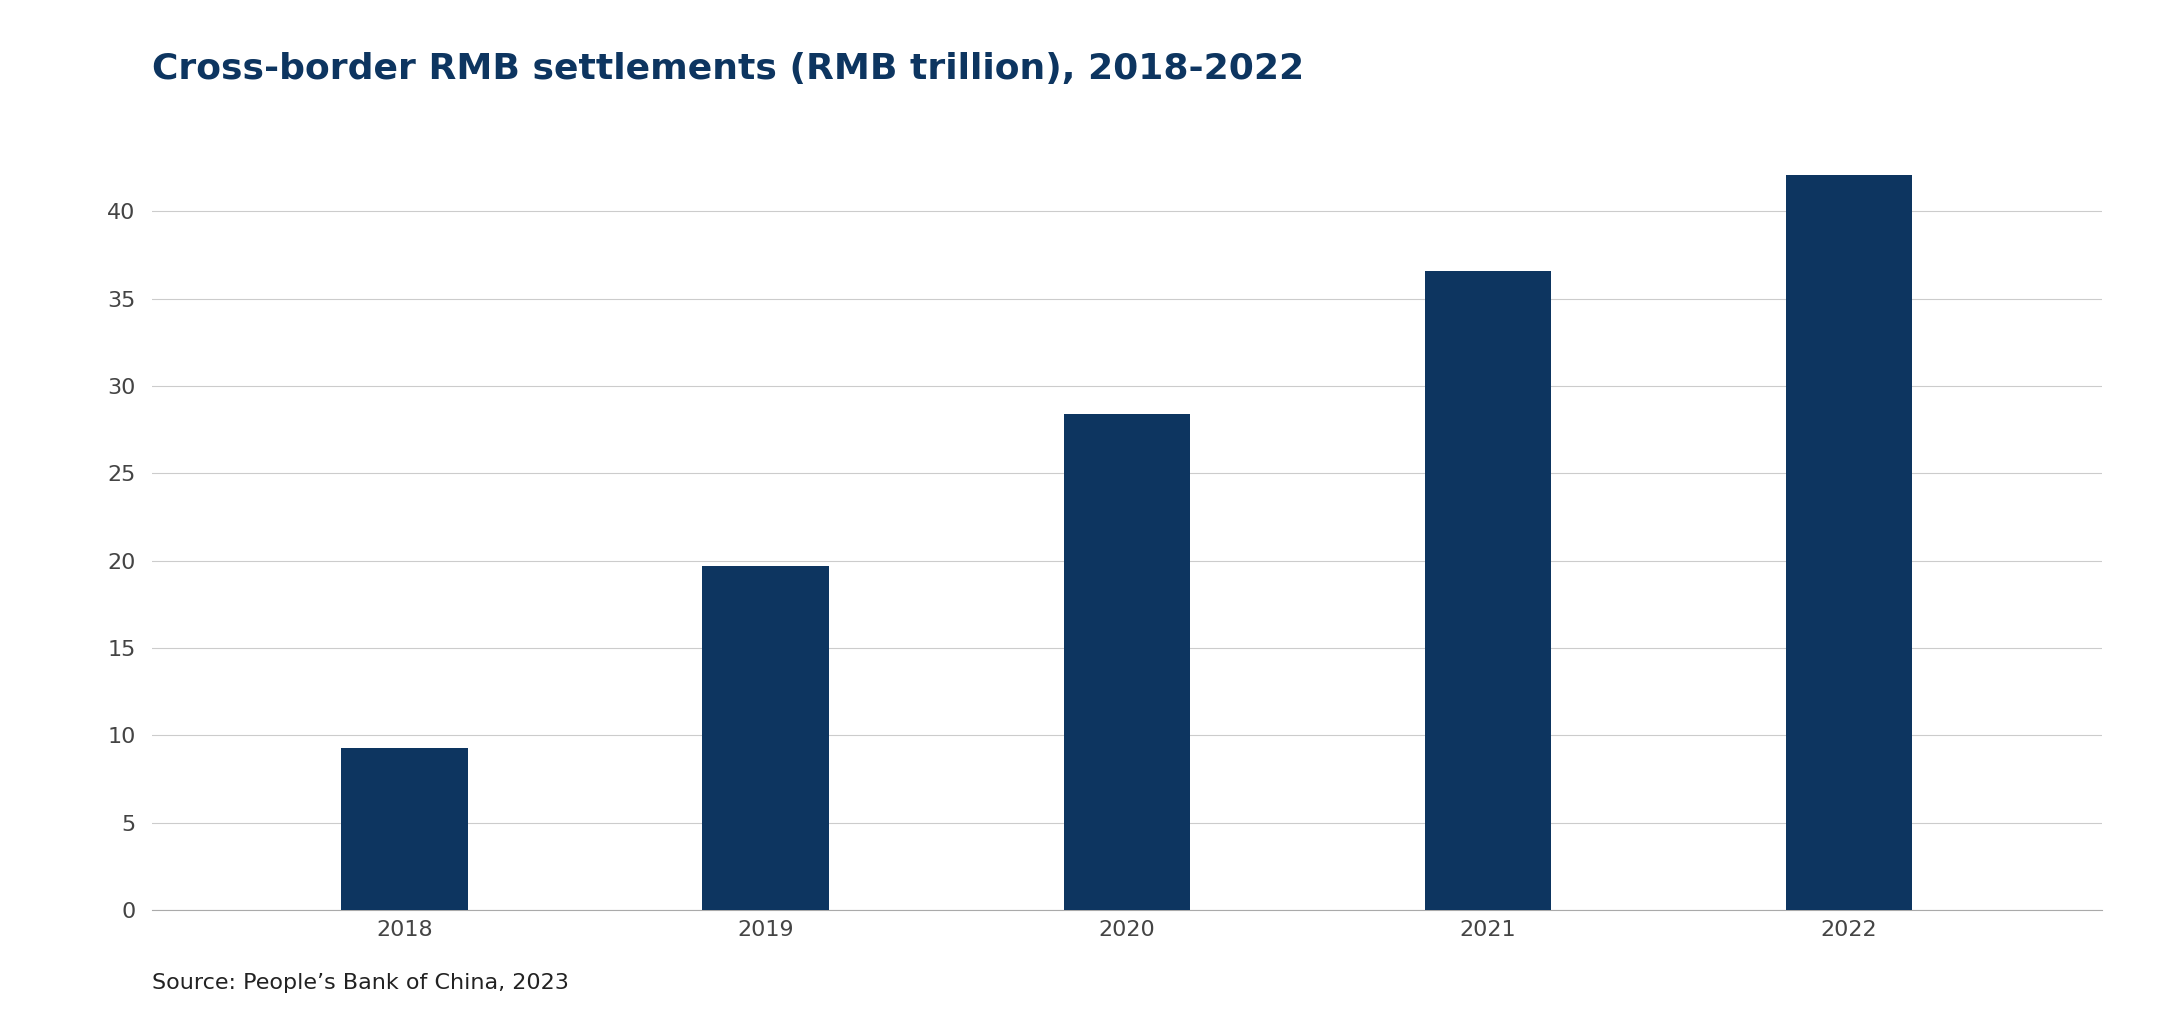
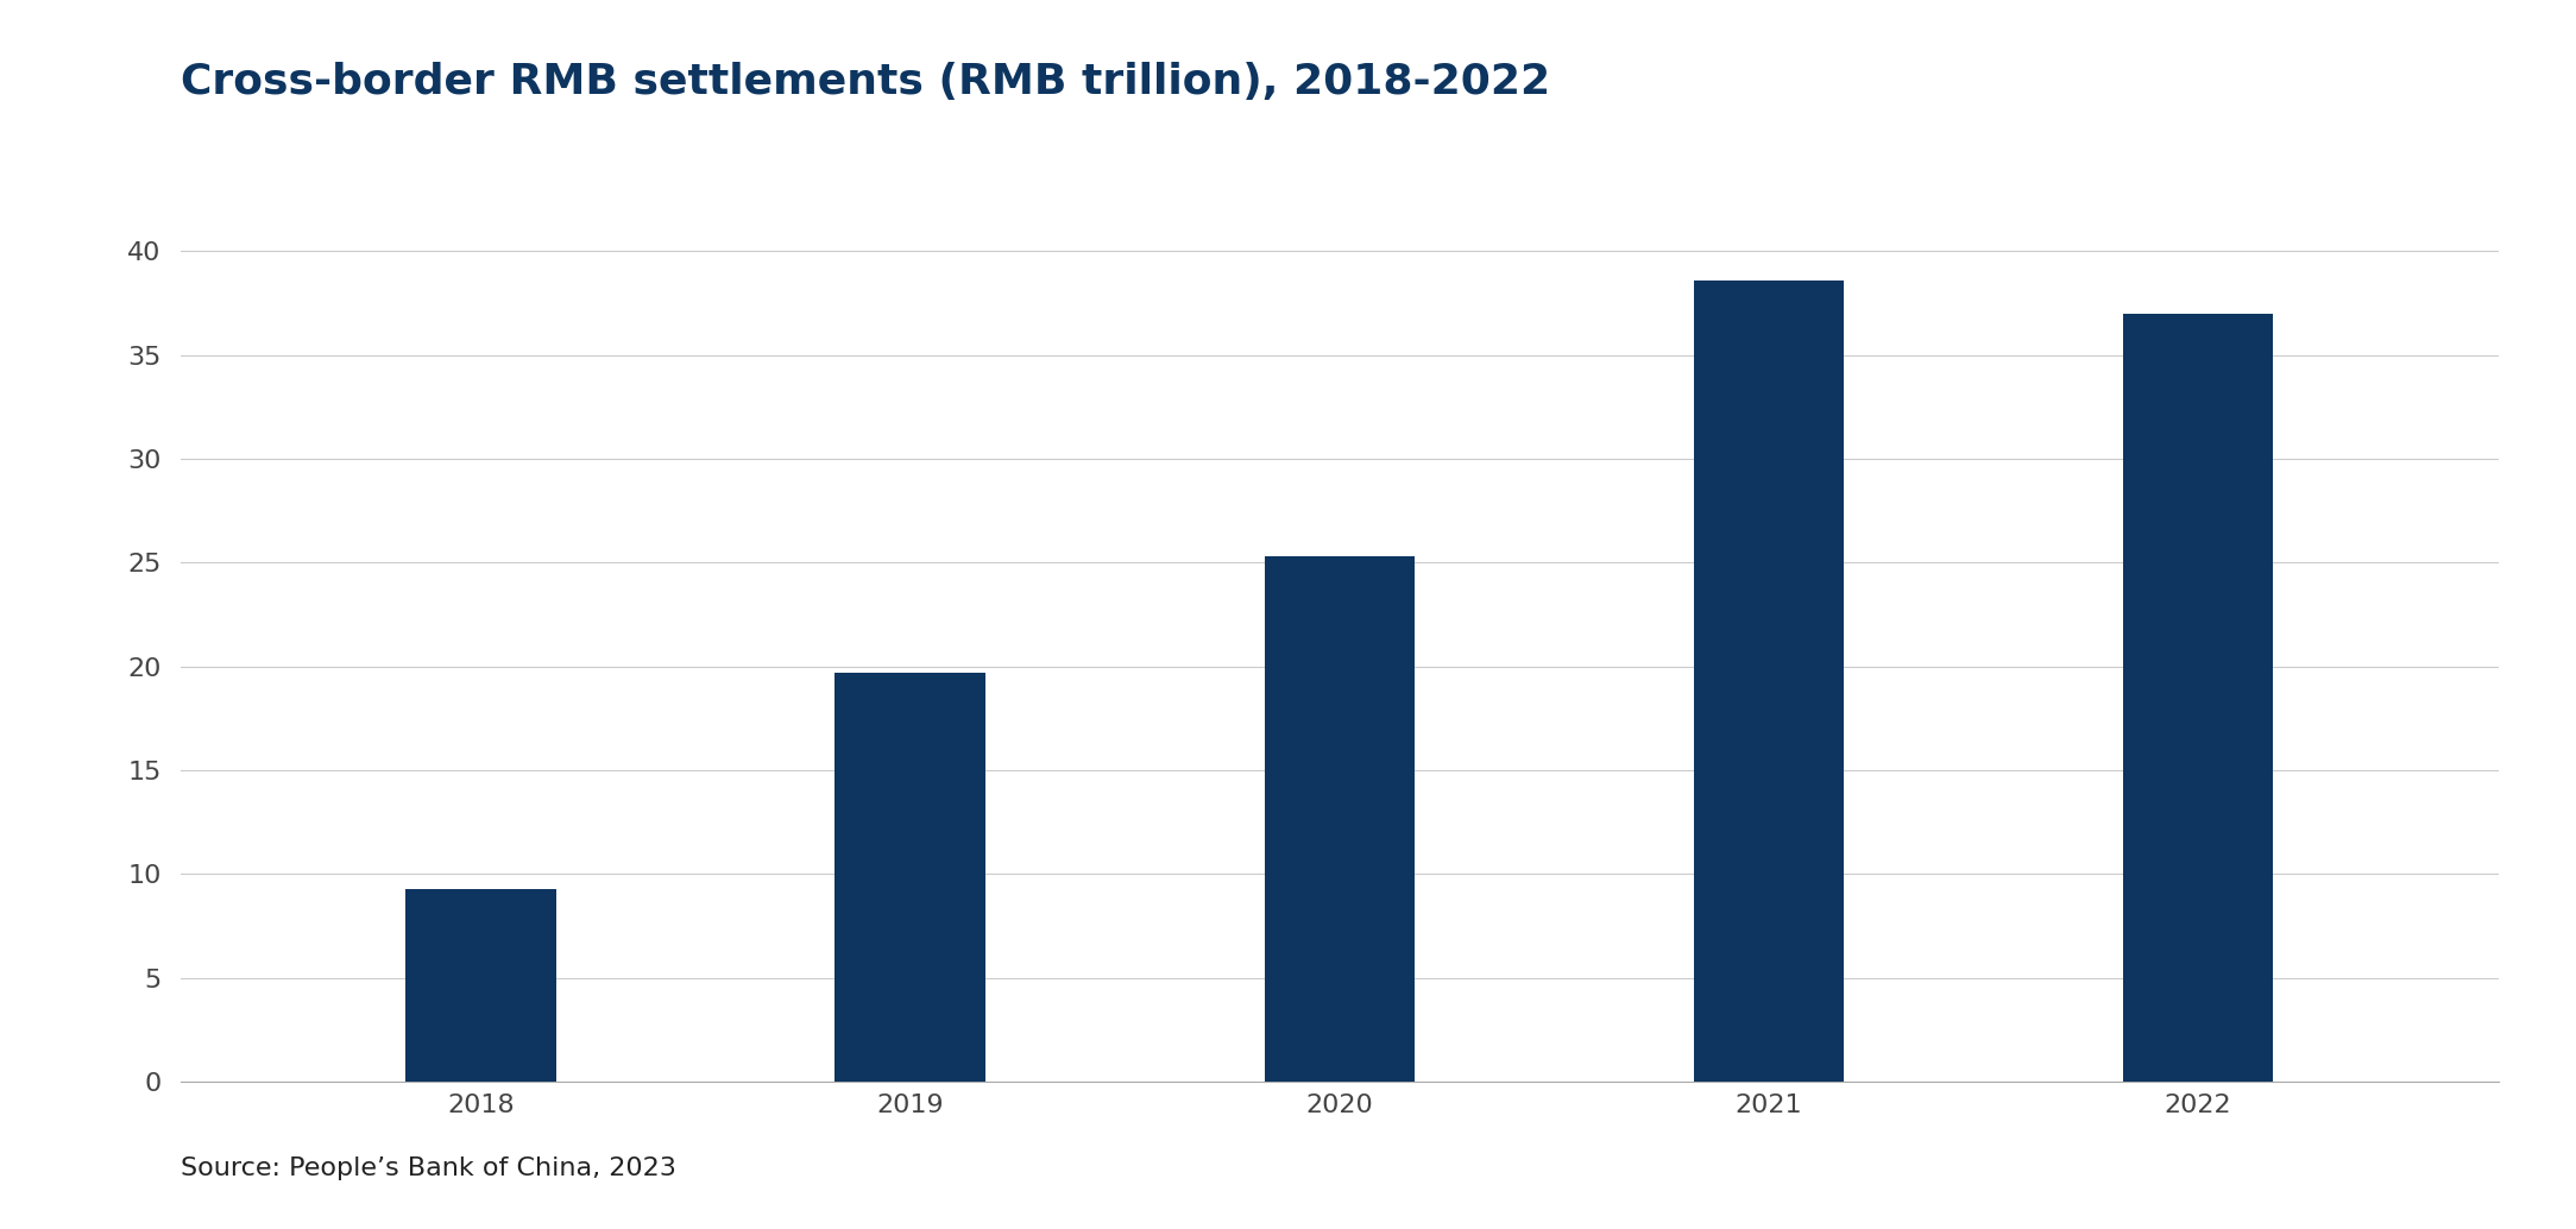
2020: 28.4 -> 25.3
2021: 36.6 -> 38.6
2022: 42.1 -> 37.0
